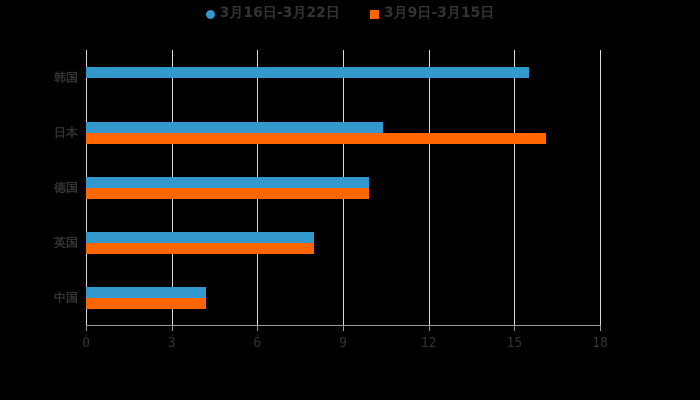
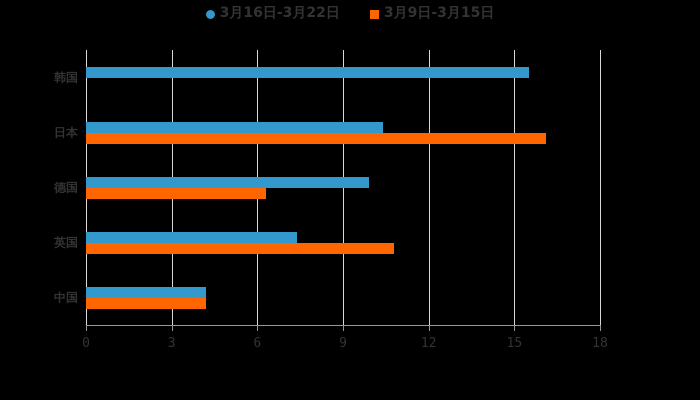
3月9日-3月15日/德国: 9.9 -> 6.3
3月16日-3月22日/英国: 8.0 -> 7.4
3月9日-3月15日/英国: 8.0 -> 10.8
